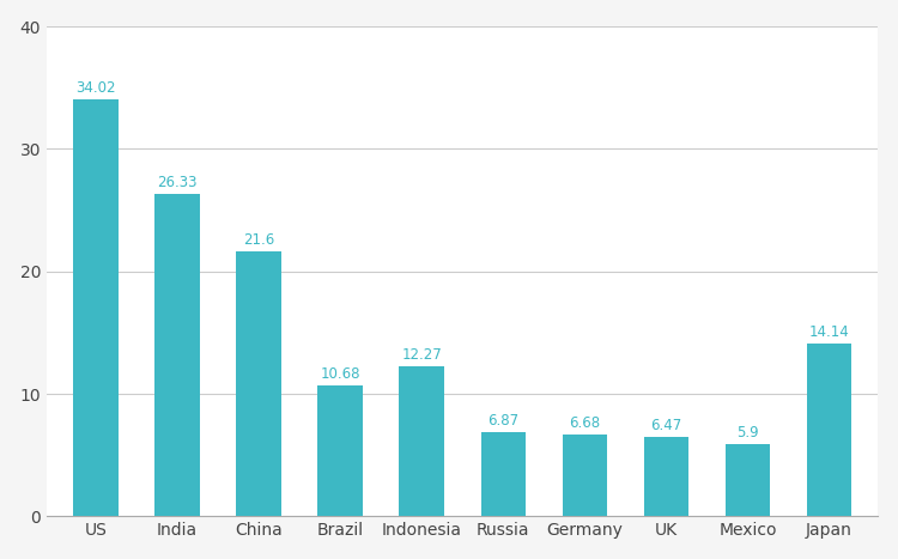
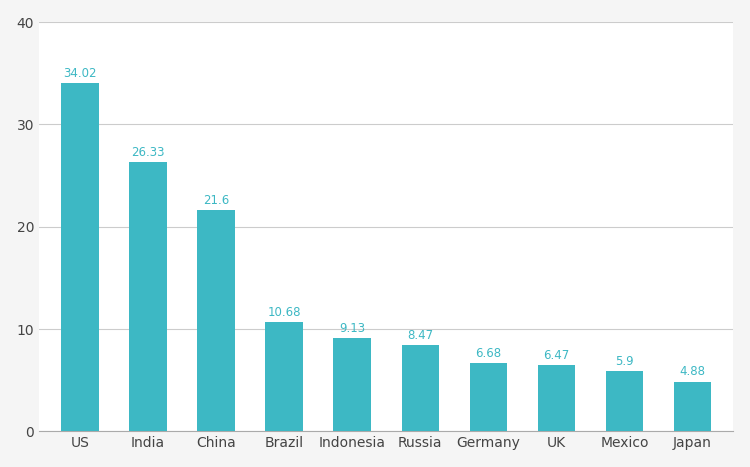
Indonesia: 12.27 -> 9.13
Russia: 6.87 -> 8.47
Japan: 14.14 -> 4.88
